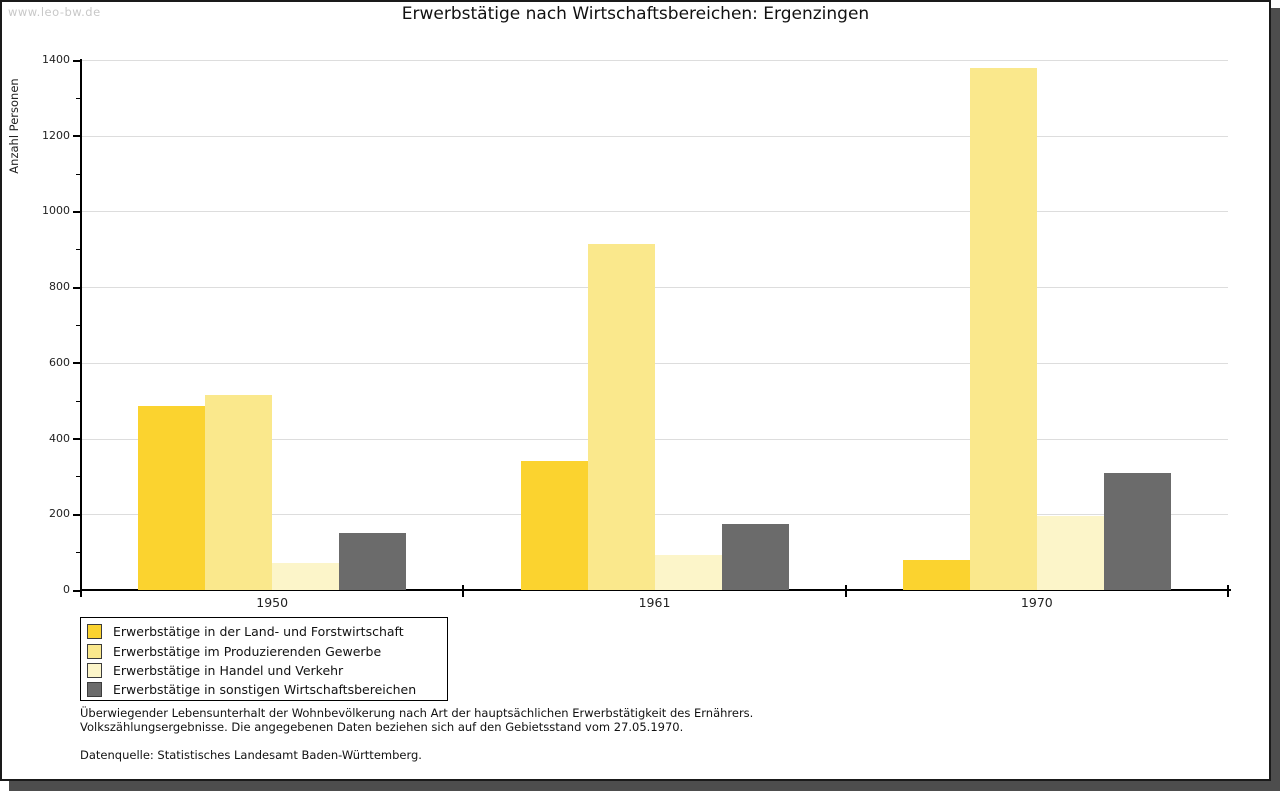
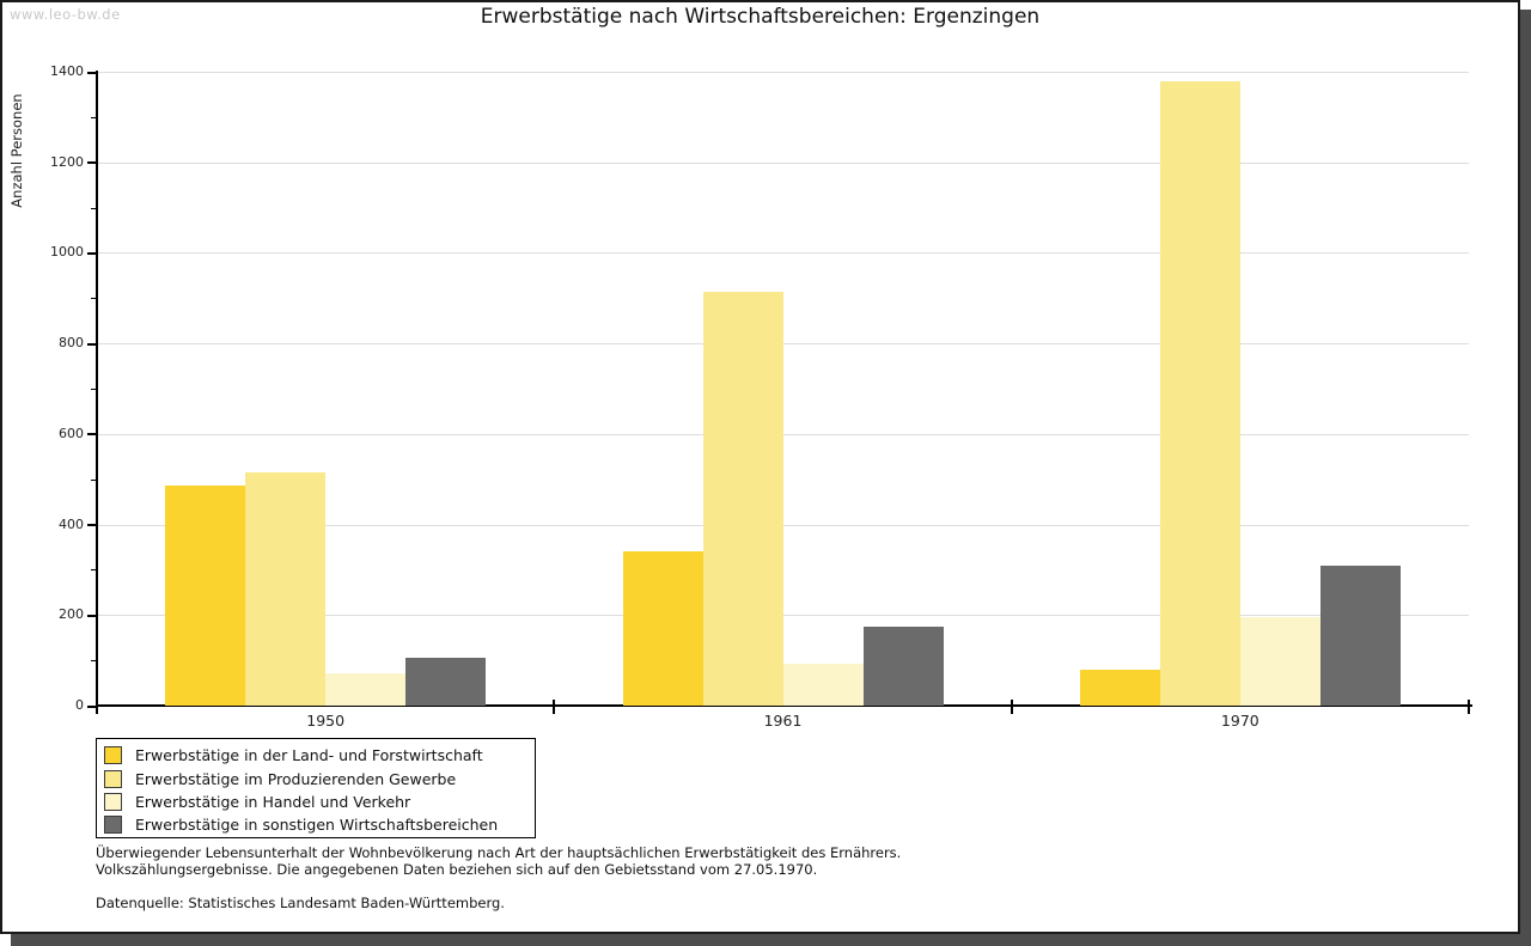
Erwerbstätige in sonstigen Wirtschaftsbereichen/1950: 150 -> 110
